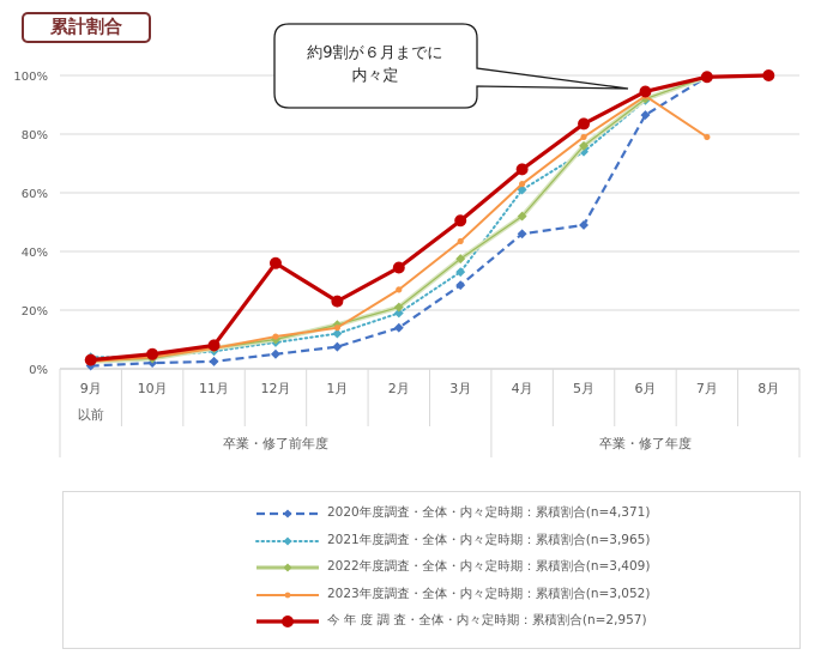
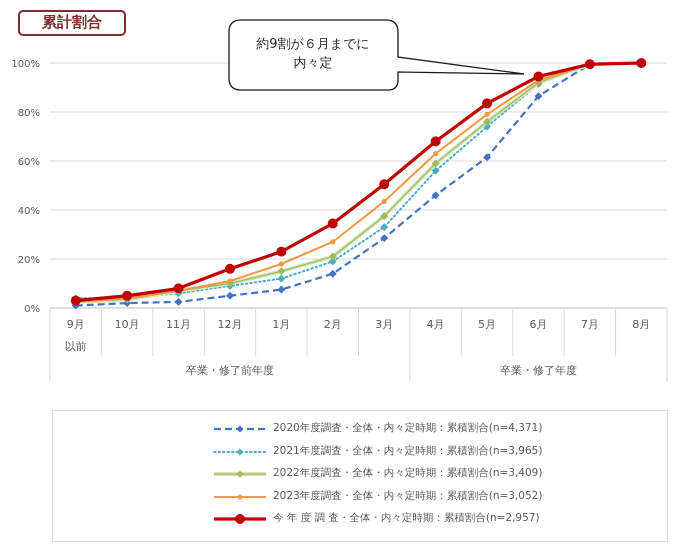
今 年 度 調 査・全体・内々定時期：累積割合(n=2,957)/12月: 36% -> 16%
2023年度調査・全体・内々定時期：累積割合(n=3,052)/1月: 14% -> 18%
2021年度調査・全体・内々定時期：累積割合(n=3,965)/4月: 61% -> 56%
2022年度調査・全体・内々定時期：累積割合(n=3,409)/4月: 52% -> 59%
2020年度調査・全体・内々定時期：累積割合(n=4,371)/5月: 49% -> 62%
2023年度調査・全体・内々定時期：累積割合(n=3,052)/7月: 79% -> 100%
